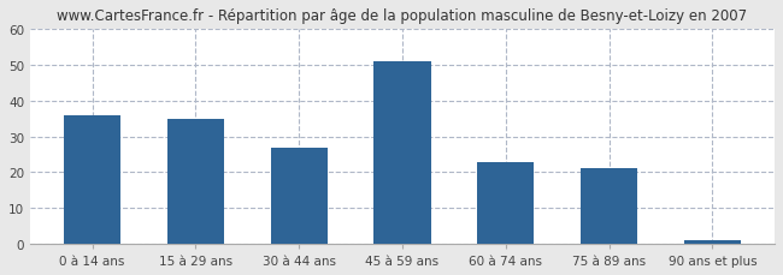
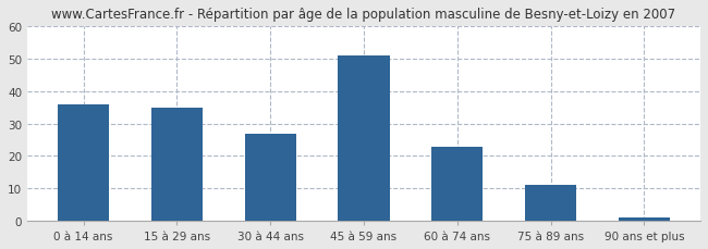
75 à 89 ans: 21 -> 11
